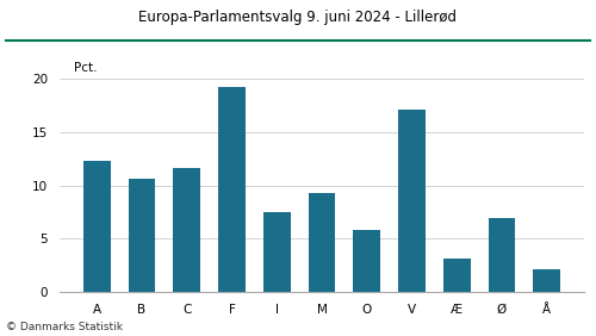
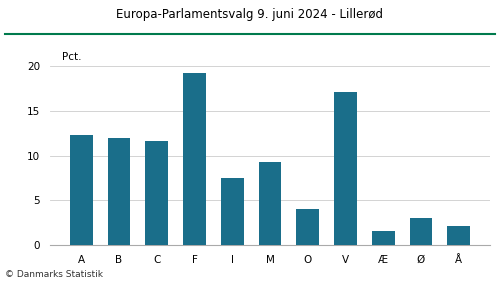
B: 10.6 -> 12.0
O: 5.8 -> 4.0
Æ: 3.2 -> 1.6
Ø: 7.0 -> 3.1
